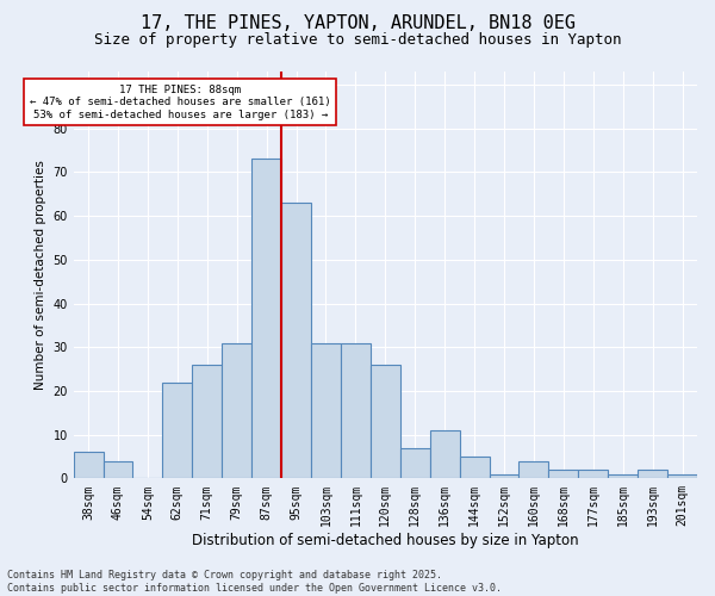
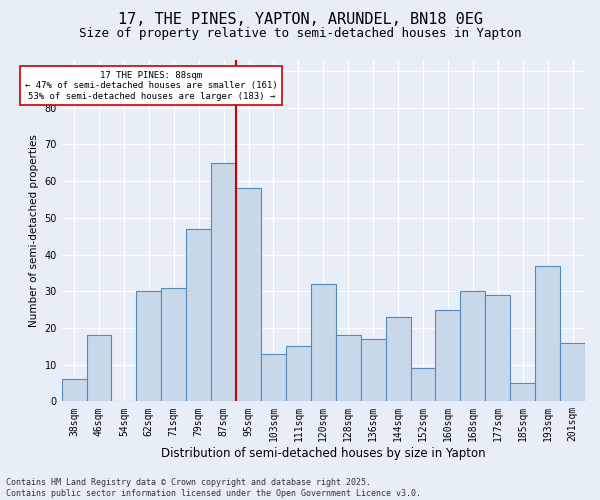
46sqm: 4 -> 18
62sqm: 22 -> 30
71sqm: 26 -> 31
79sqm: 31 -> 47
87sqm: 73 -> 65
95sqm: 63 -> 58
103sqm: 31 -> 13
111sqm: 31 -> 15
120sqm: 26 -> 32
128sqm: 7 -> 18
136sqm: 11 -> 17
144sqm: 5 -> 23
152sqm: 1 -> 9
160sqm: 4 -> 25
168sqm: 2 -> 30
177sqm: 2 -> 29
185sqm: 1 -> 5
193sqm: 2 -> 37
201sqm: 1 -> 16
